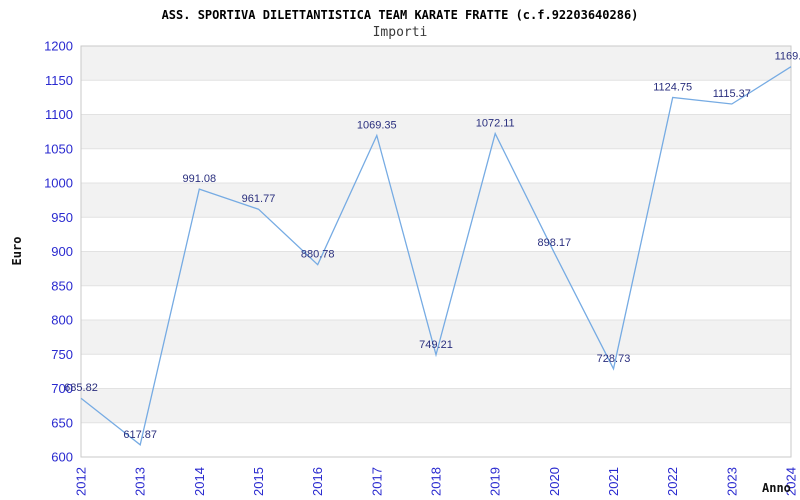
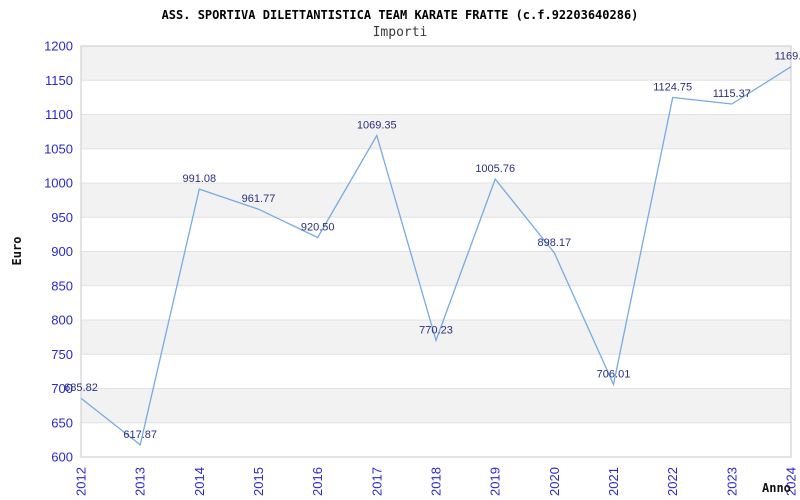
2016: 880.78 -> 920.50
2018: 749.21 -> 770.23
2019: 1072.11 -> 1005.76
2021: 728.73 -> 706.01
